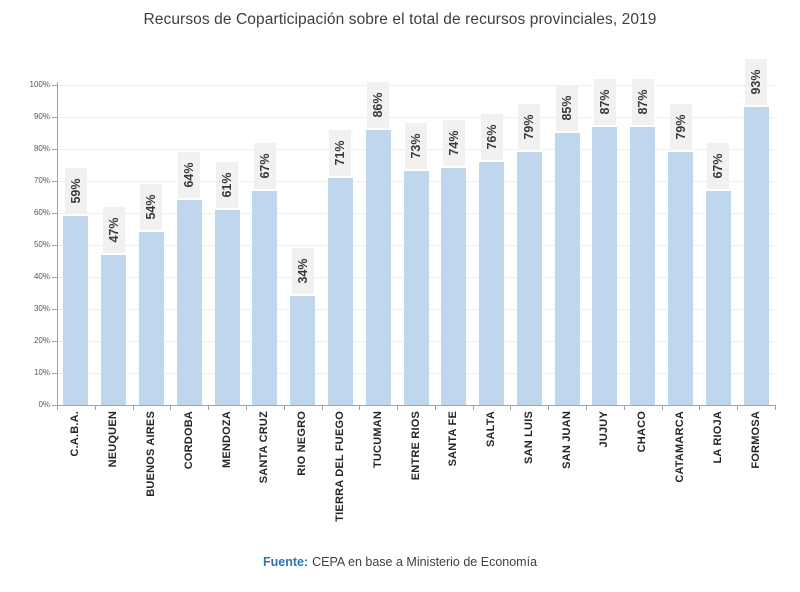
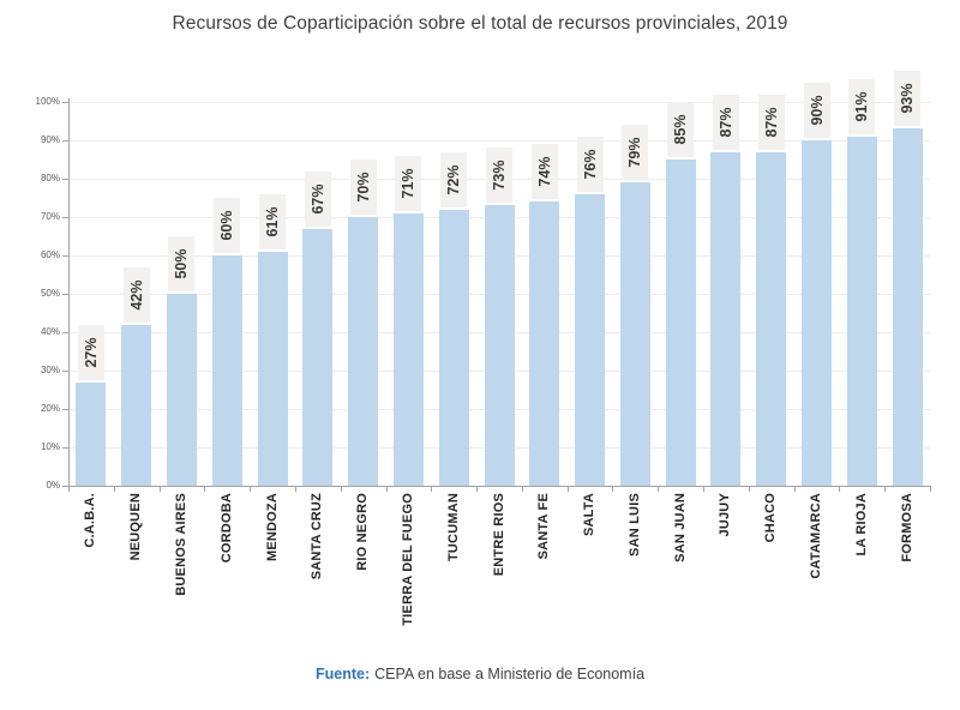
C.A.B.A.: 59% -> 27%
NEUQUEN: 47% -> 42%
BUENOS AIRES: 54% -> 50%
CORDOBA: 64% -> 60%
RIO NEGRO: 34% -> 70%
TUCUMAN: 86% -> 72%
CATAMARCA: 79% -> 90%
LA RIOJA: 67% -> 91%
